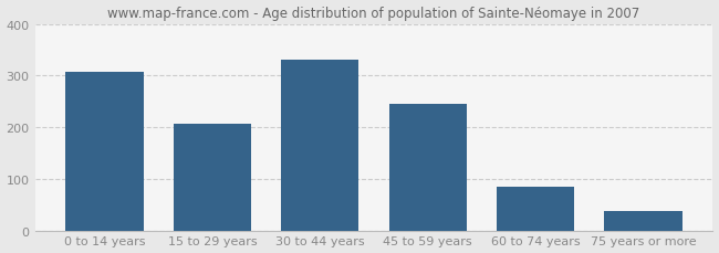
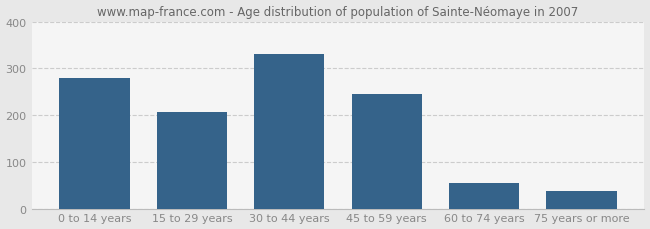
0 to 14 years: 308 -> 280
60 to 74 years: 84 -> 55
